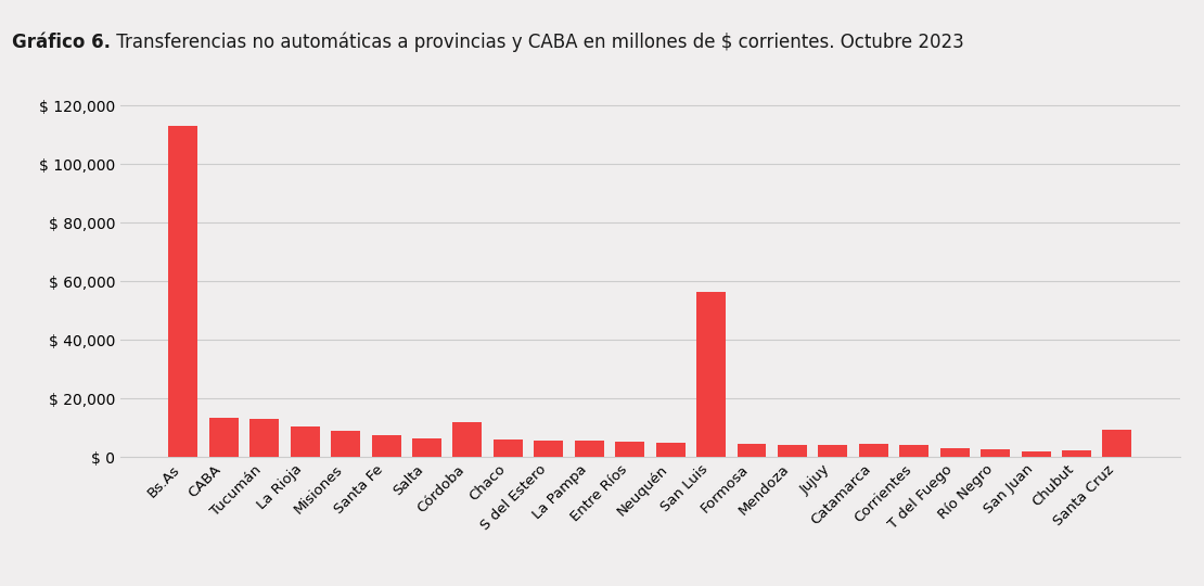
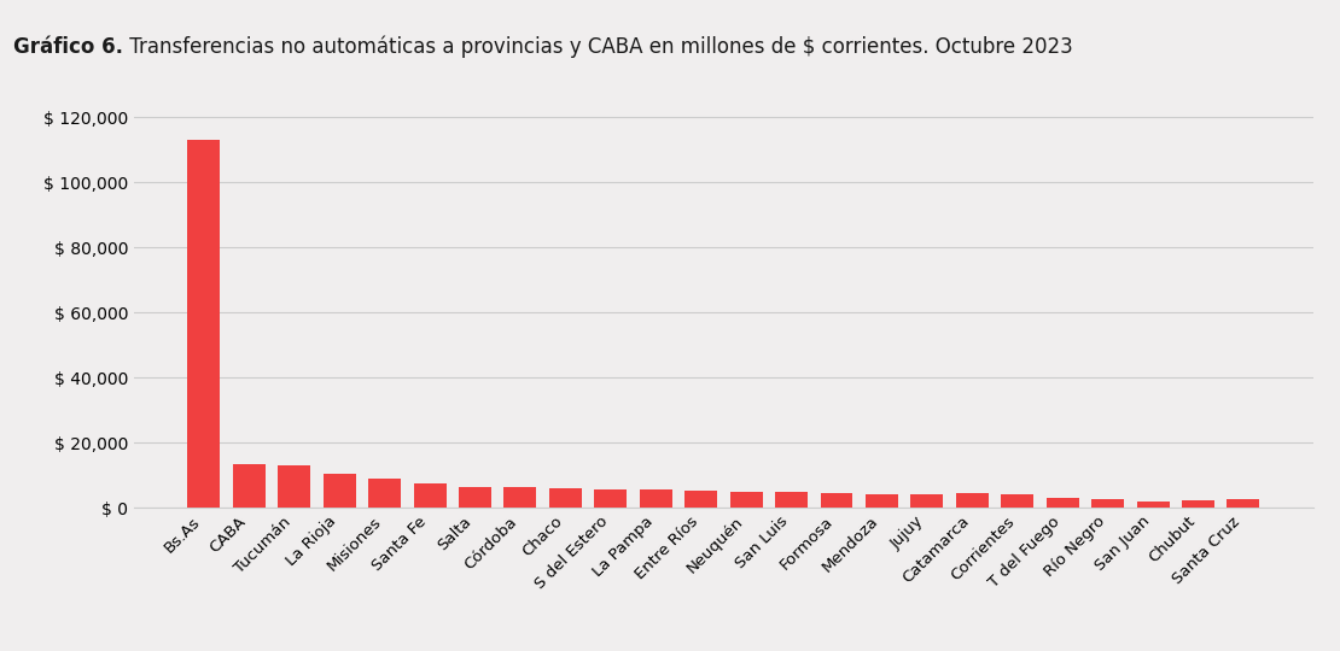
Córdoba: $ 12,000 -> $ 6,200
San Luis: $ 56,500 -> $ 4,800
Santa Cruz: $ 9,500 -> $ 2,600
